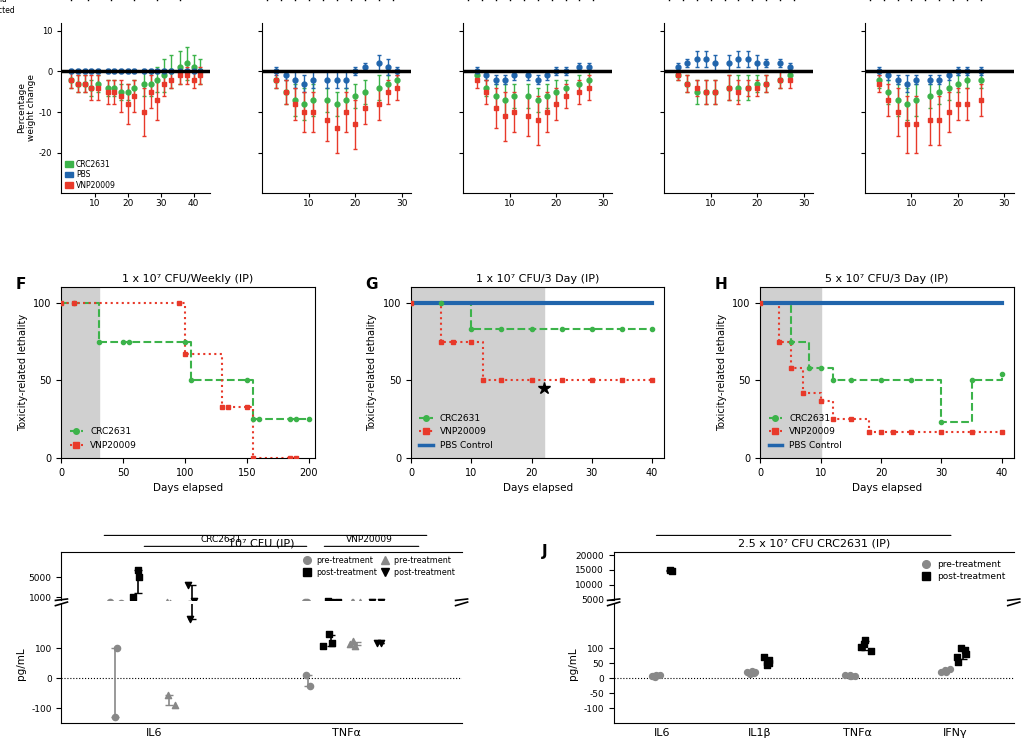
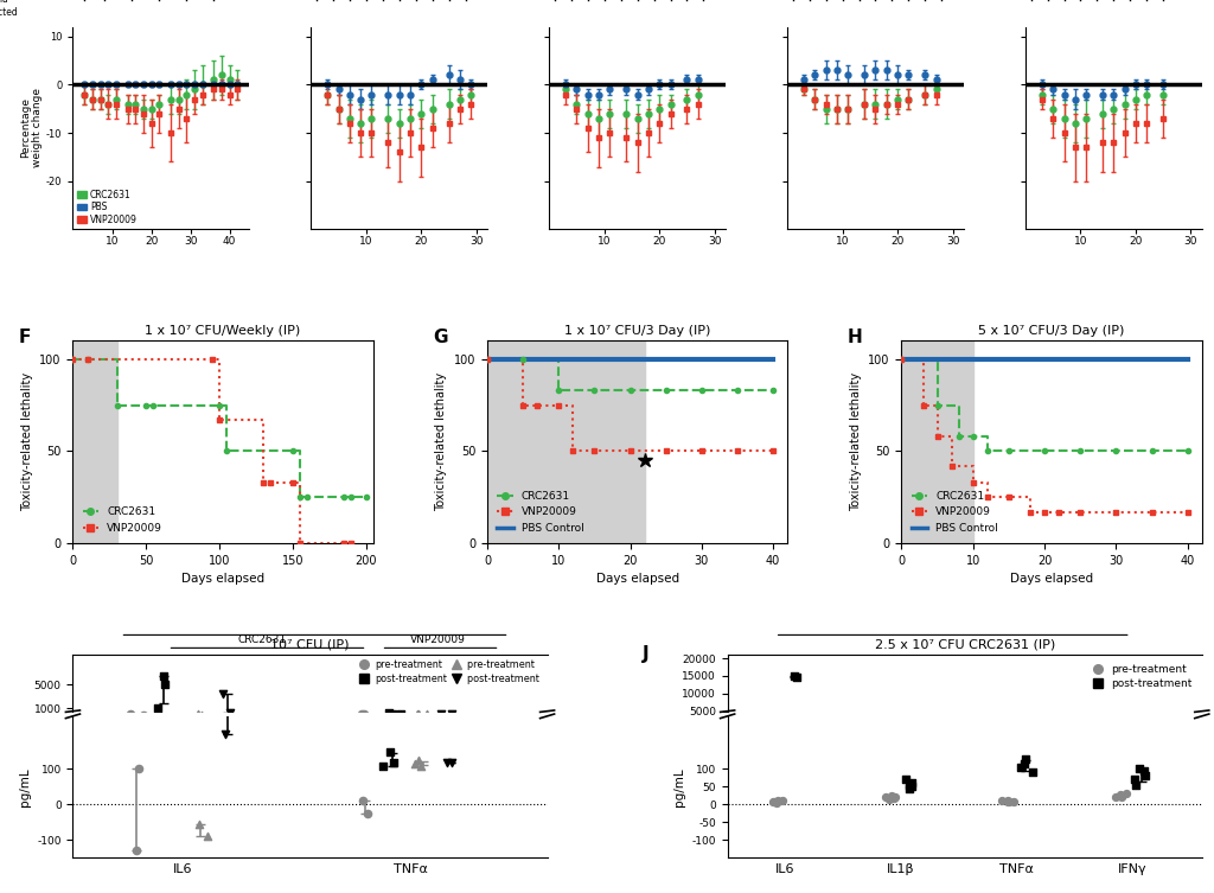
5 x 10⁷ CFU/3 Day (IP)/VNP20009/10: 37 -> 33
5 x 10⁷ CFU/3 Day (IP)/CRC2631/30: 23 -> 50
5 x 10⁷ CFU/3 Day (IP)/CRC2631/40: 54 -> 50
